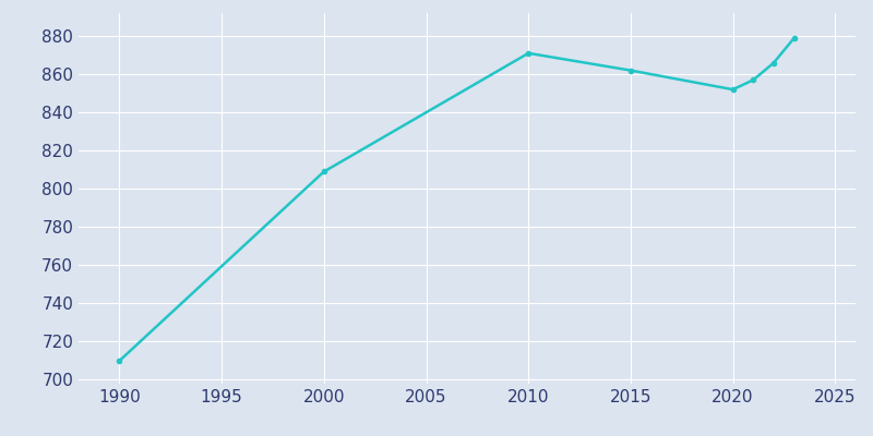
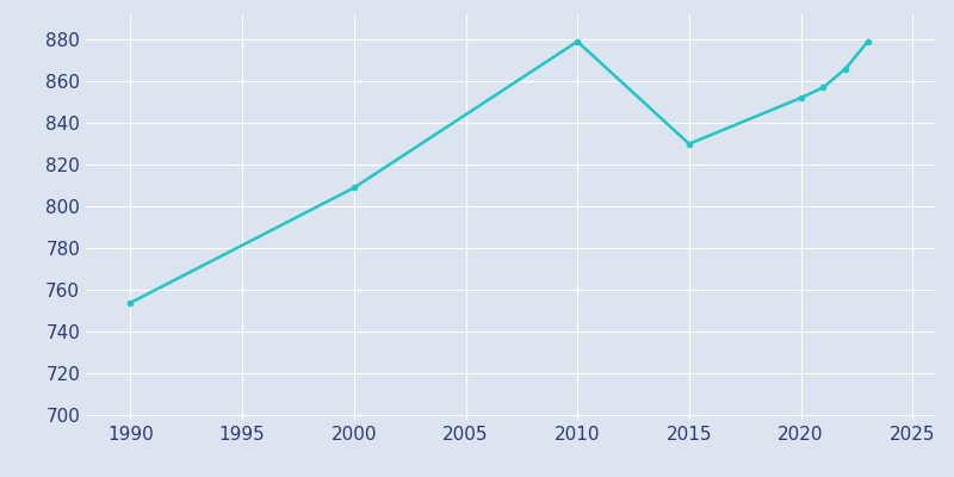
1990: 710 -> 754
2010: 871 -> 879
2015: 862 -> 830
